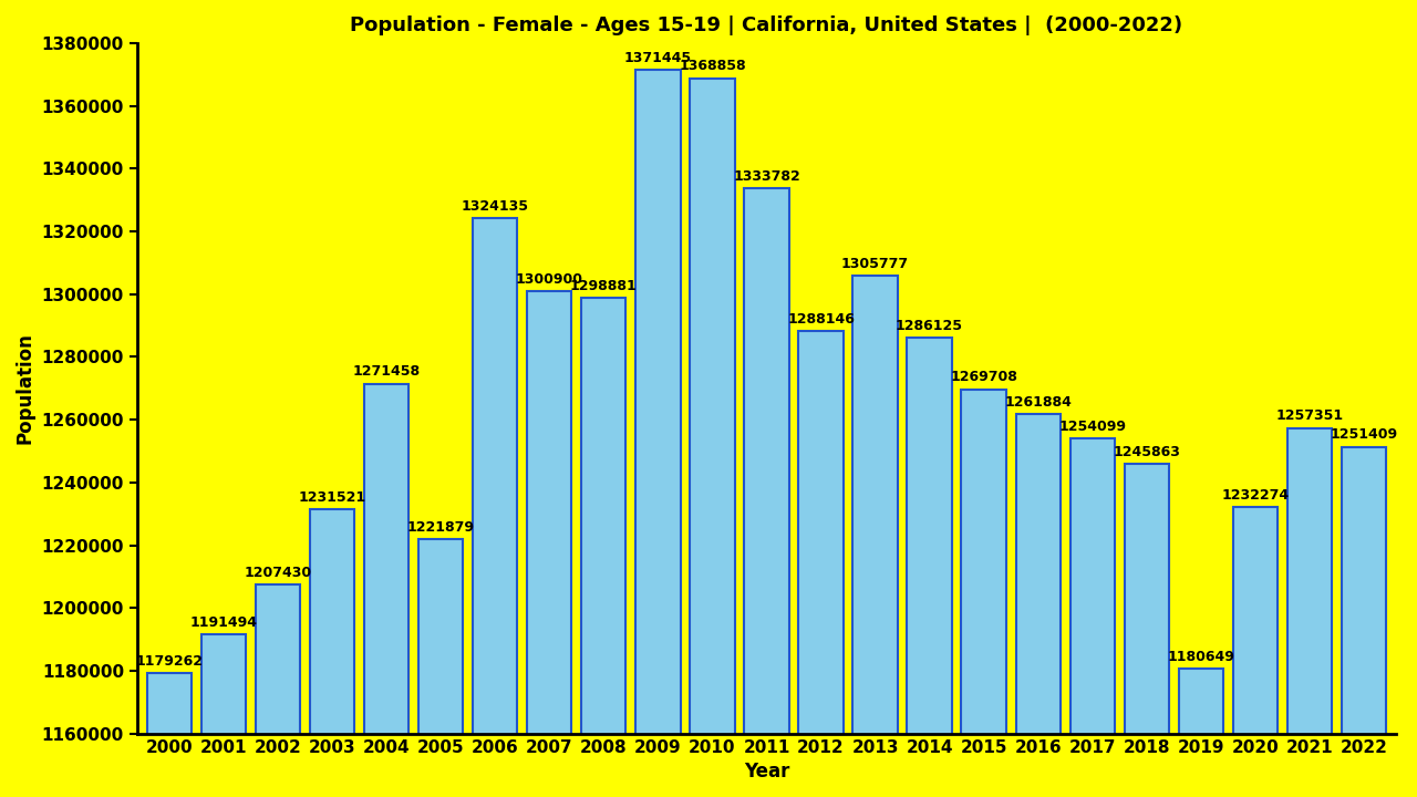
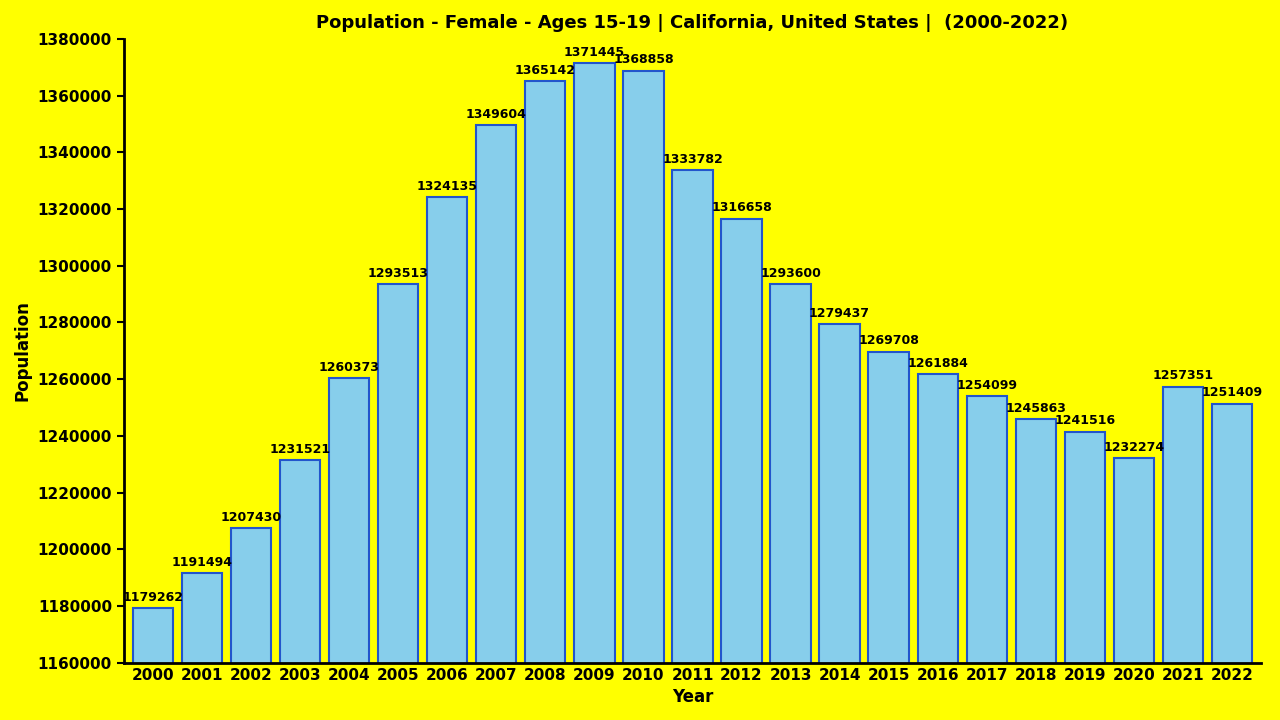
2004: 1271458 -> 1260373
2005: 1221879 -> 1293513
2007: 1300900 -> 1349604
2008: 1298881 -> 1365142
2012: 1288146 -> 1316658
2013: 1305777 -> 1293600
2014: 1286125 -> 1279437
2019: 1180649 -> 1241516
